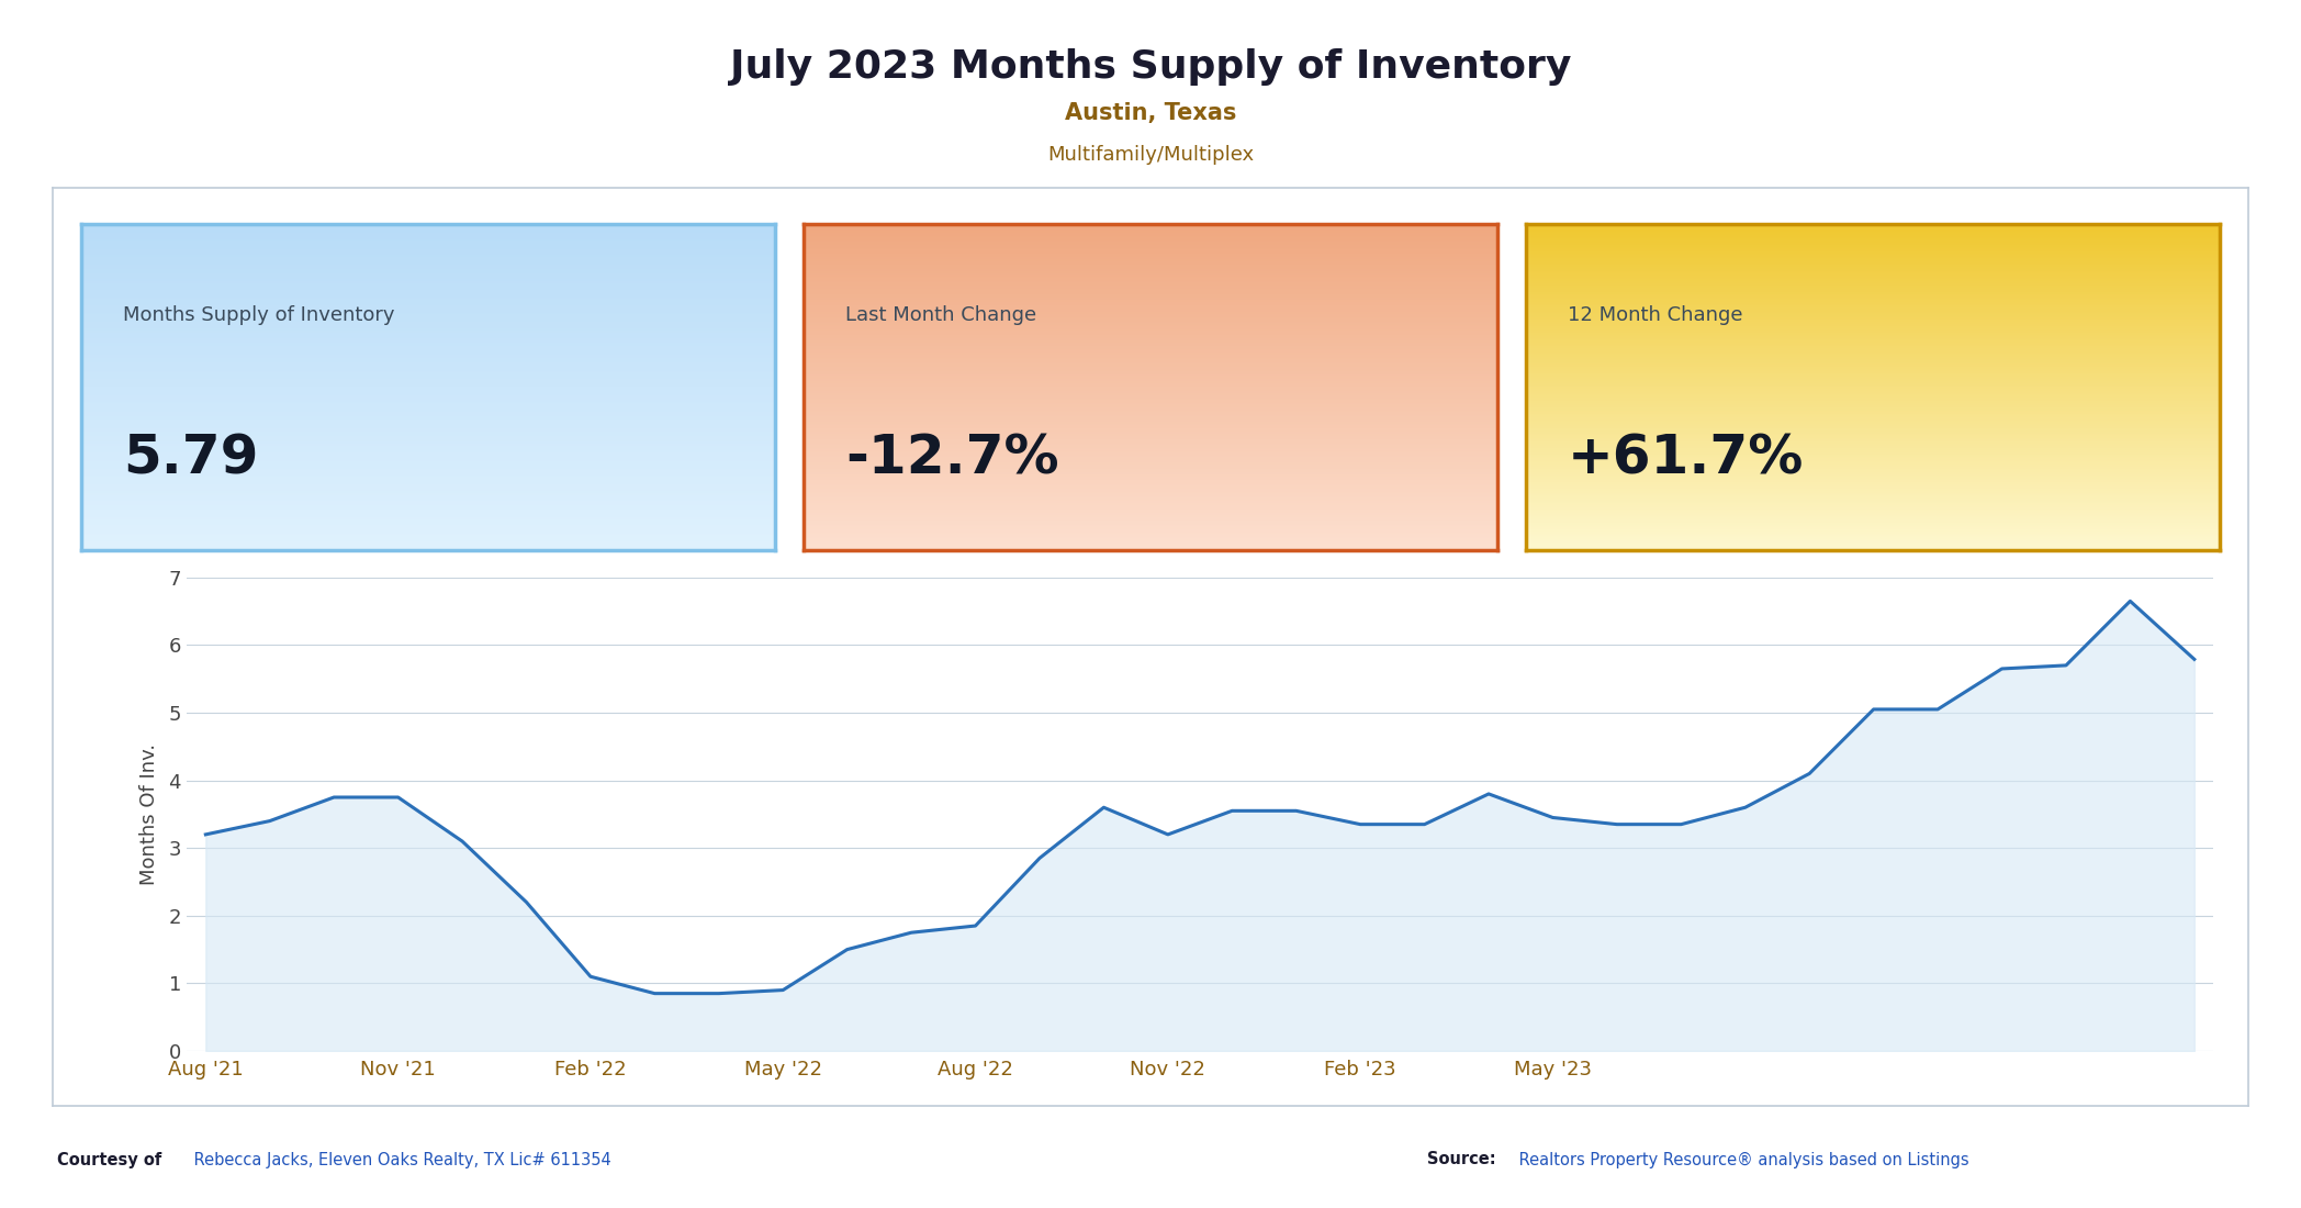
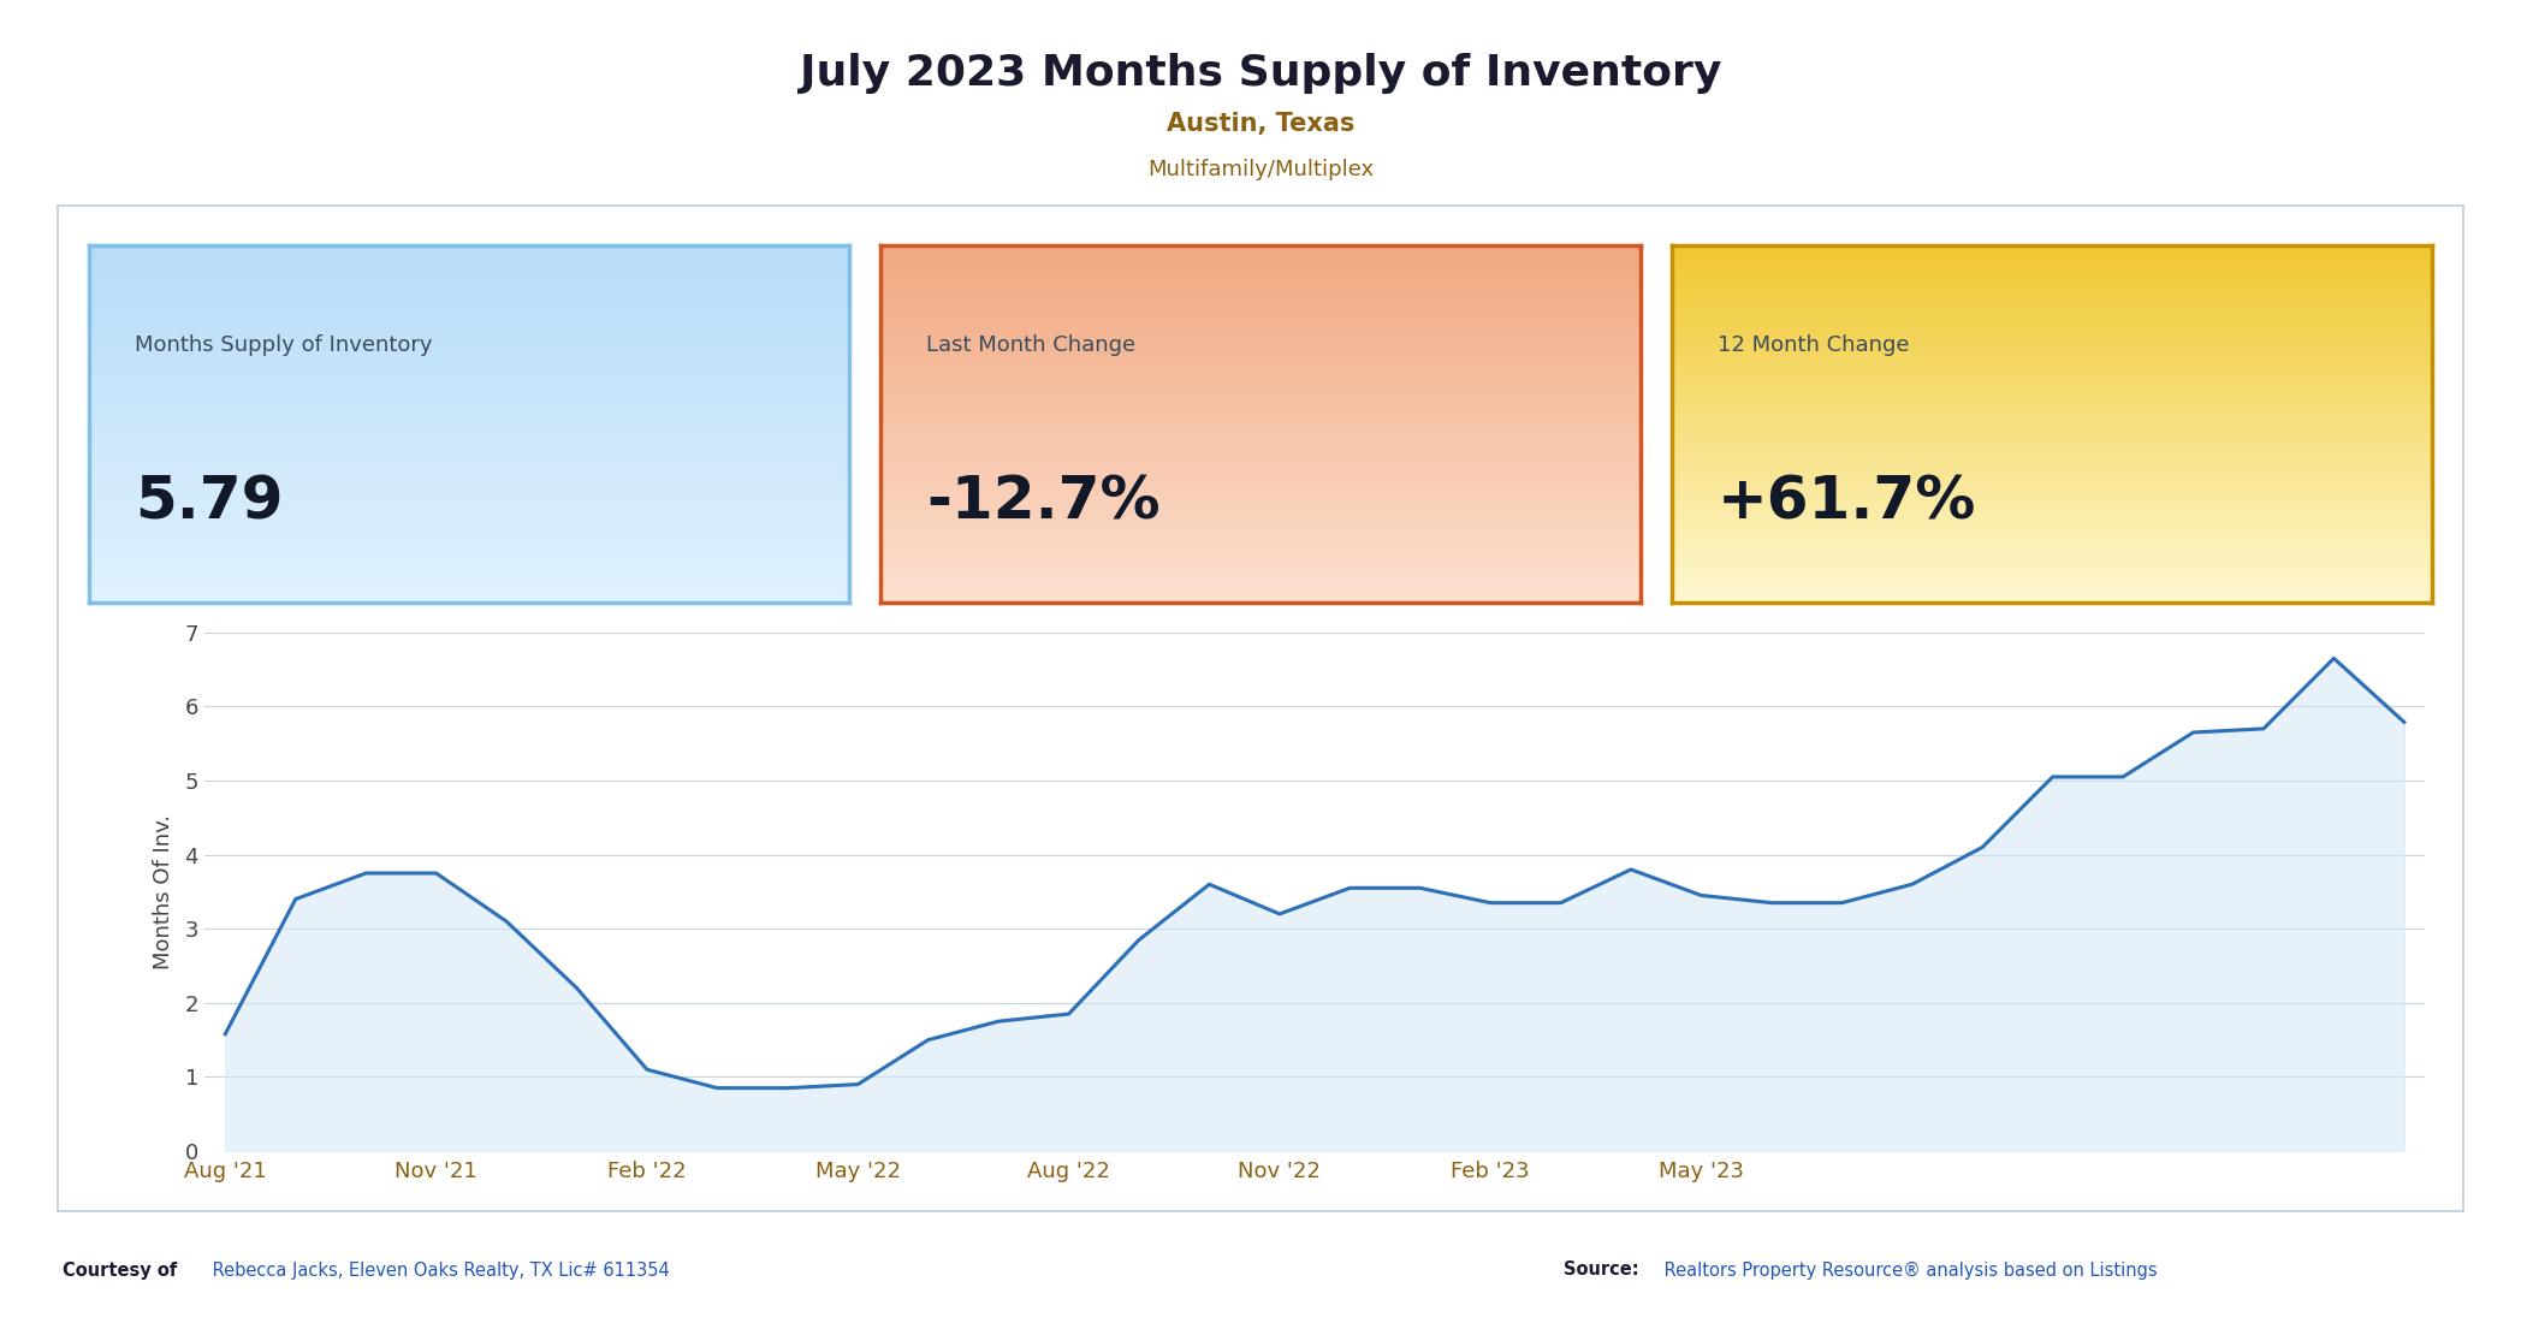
Aug '21: 3.20 -> 1.58
